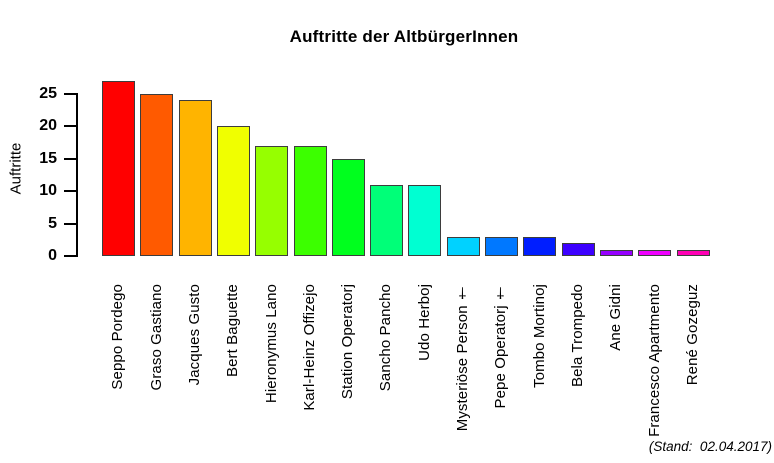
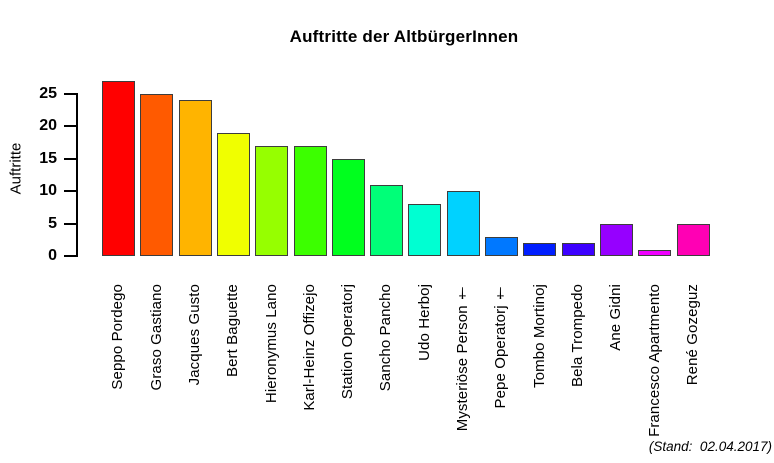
Bert Baguette: 20 -> 19
Udo Herboj: 11 -> 8
Mysteriöse Person †: 3 -> 10
Tombo Mortinoj: 3 -> 2
Ane Gidni: 1 -> 5
René Gozeguz: 1 -> 5
